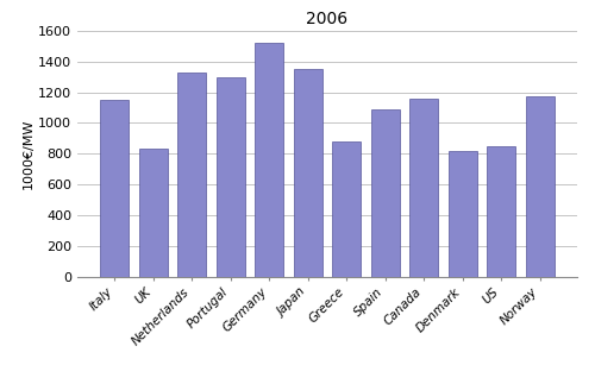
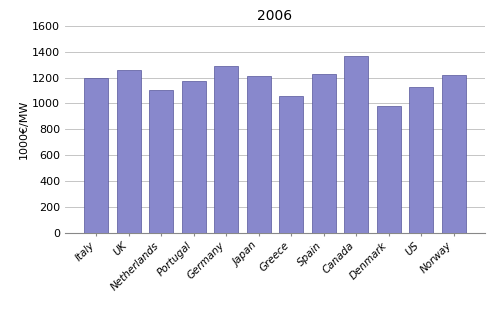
Italy: 1150 -> 1200
UK: 830 -> 1260
Netherlands: 1330 -> 1100
Portugal: 1300 -> 1180
Germany: 1520 -> 1290
Japan: 1350 -> 1220
Greece: 880 -> 1060
Spain: 1090 -> 1220
Canada: 1160 -> 1370
Denmark: 820 -> 980
US: 850 -> 1130
Norway: 1170 -> 1220
